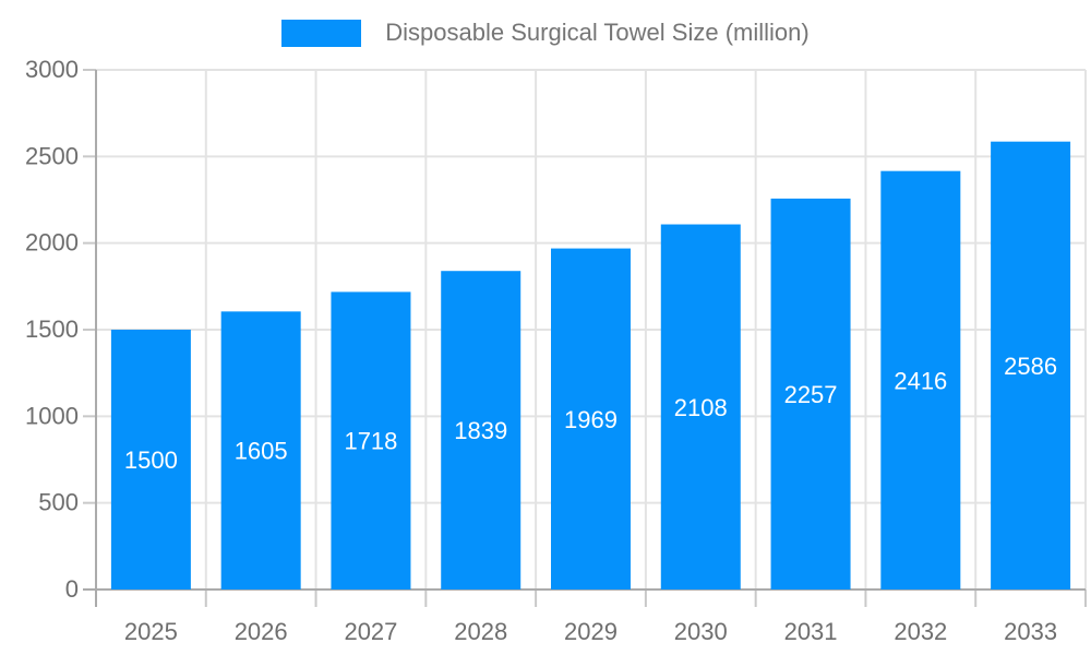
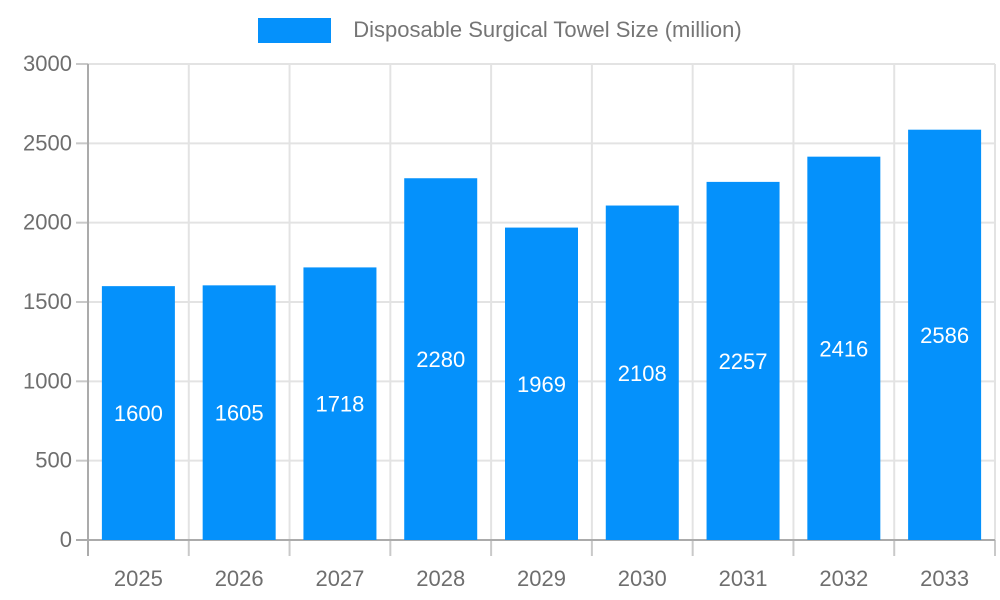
2025: 1500 -> 1600
2028: 1839 -> 2280
